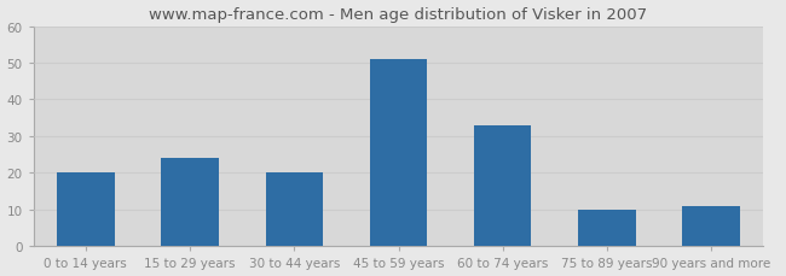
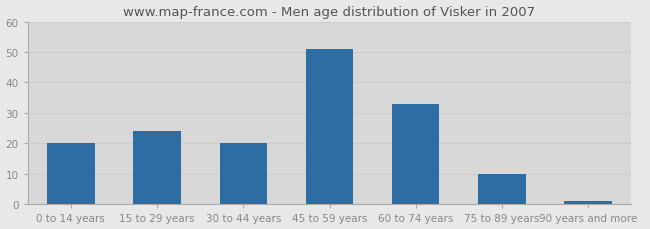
90 years and more: 11 -> 1
